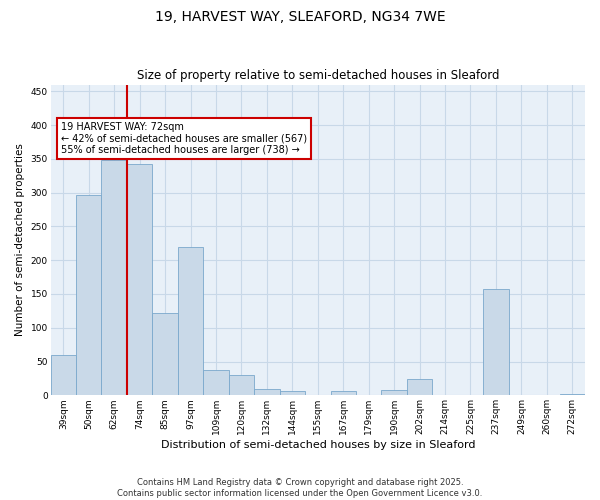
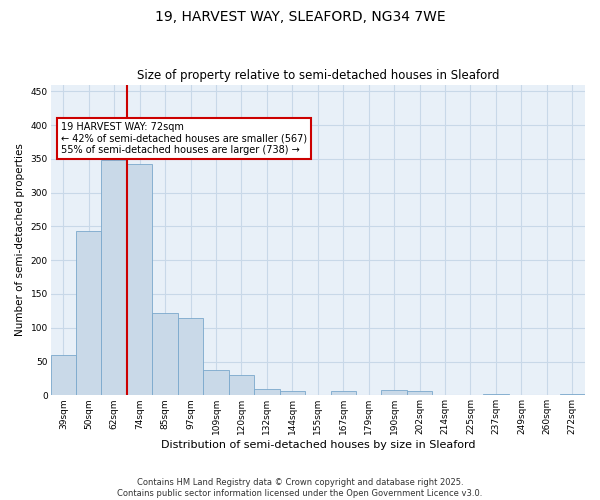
50sqm: 296 -> 243
97sqm: 220 -> 115
202sqm: 24 -> 7
237sqm: 158 -> 2
